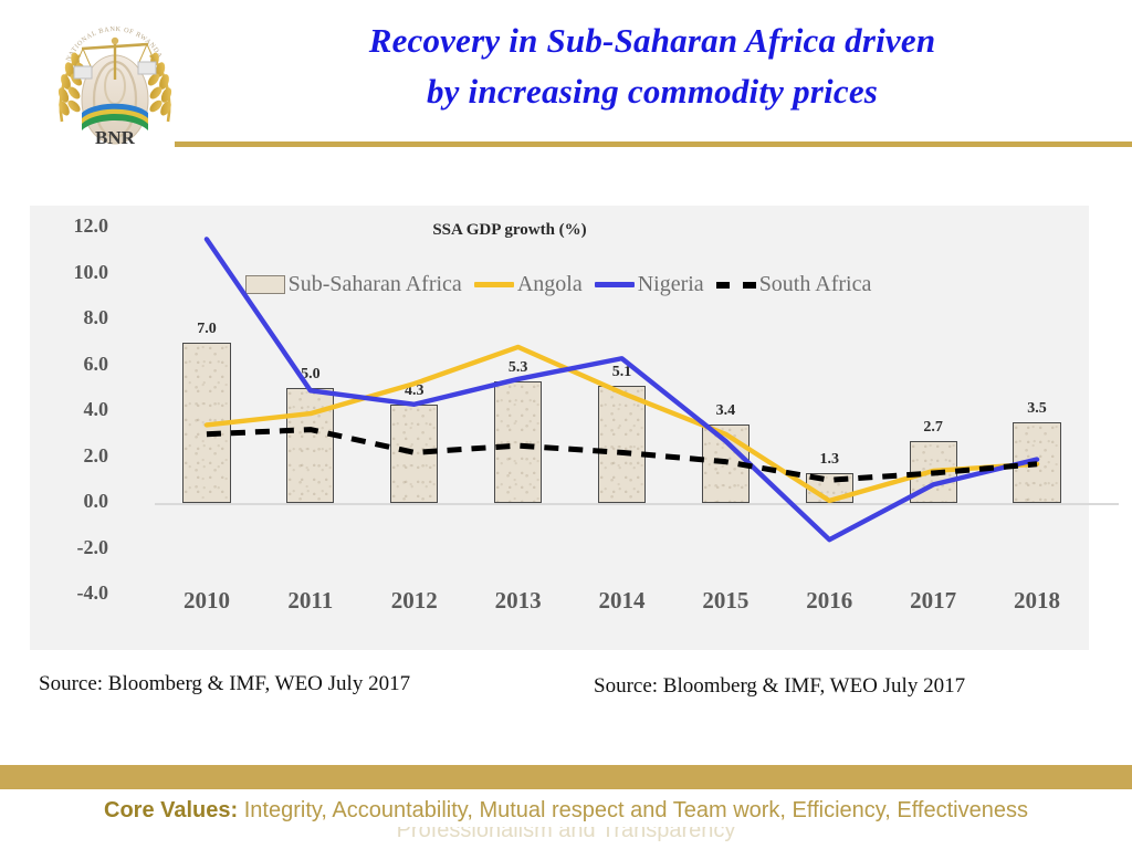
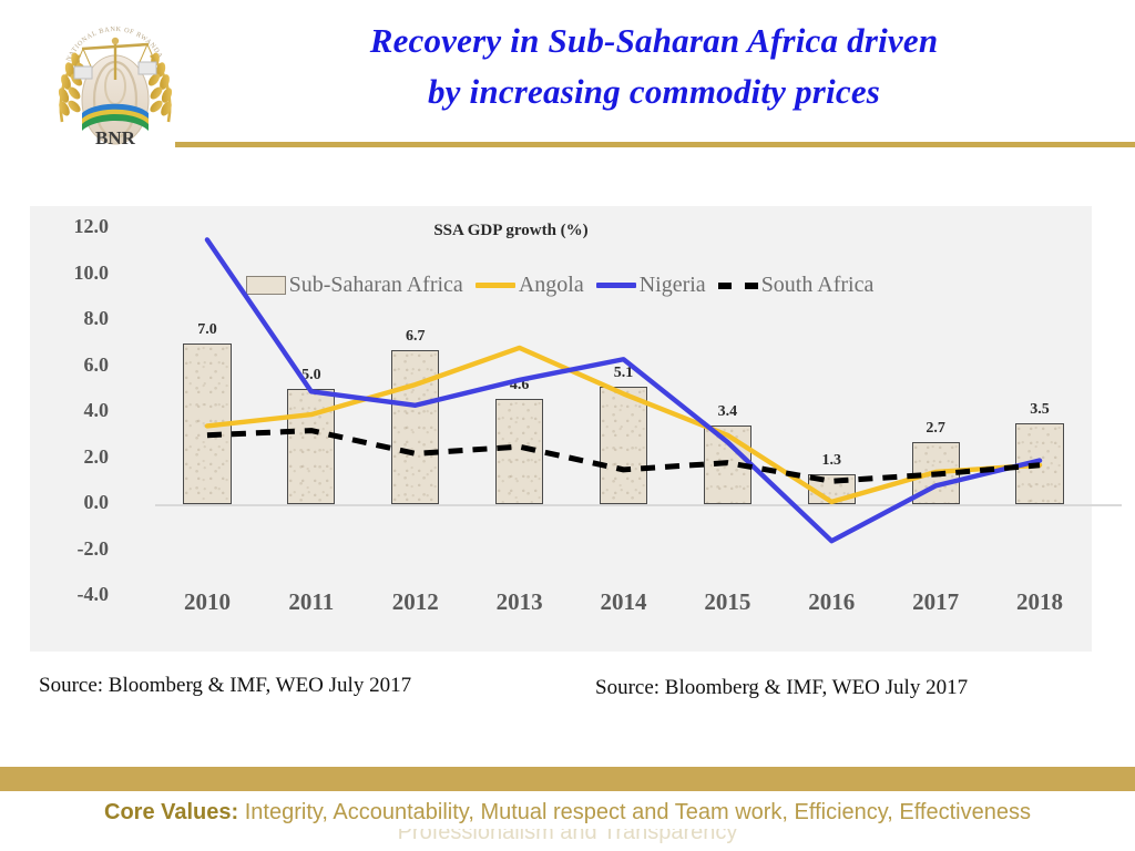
Sub-Saharan Africa/2012: 4.3 -> 6.7
Sub-Saharan Africa/2013: 5.3 -> 4.6
South Africa/2014: 2.2 -> 1.5
